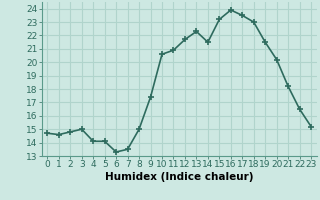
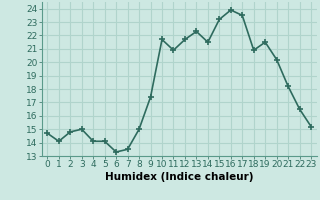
1: 14.6 -> 14.1
10: 20.6 -> 21.7
18: 23.0 -> 20.9
